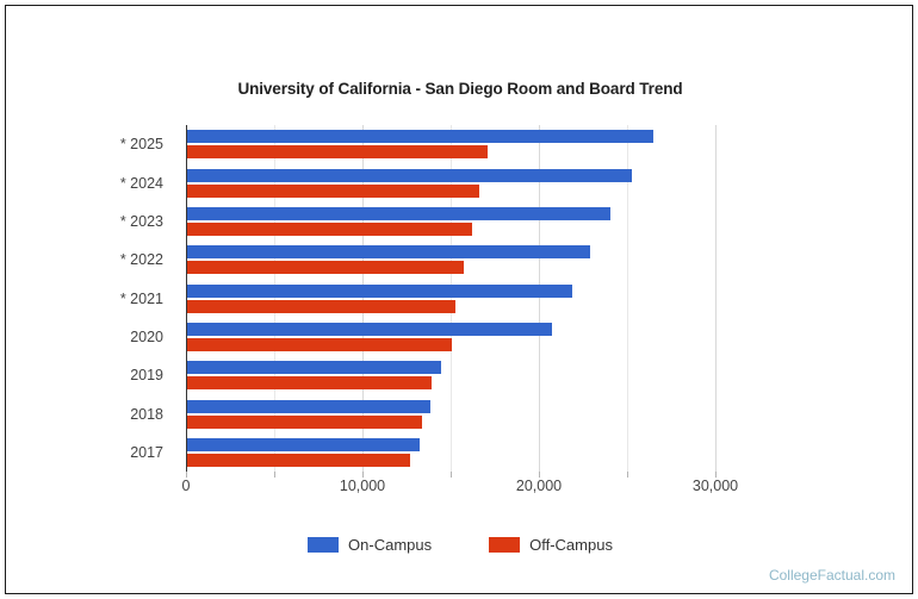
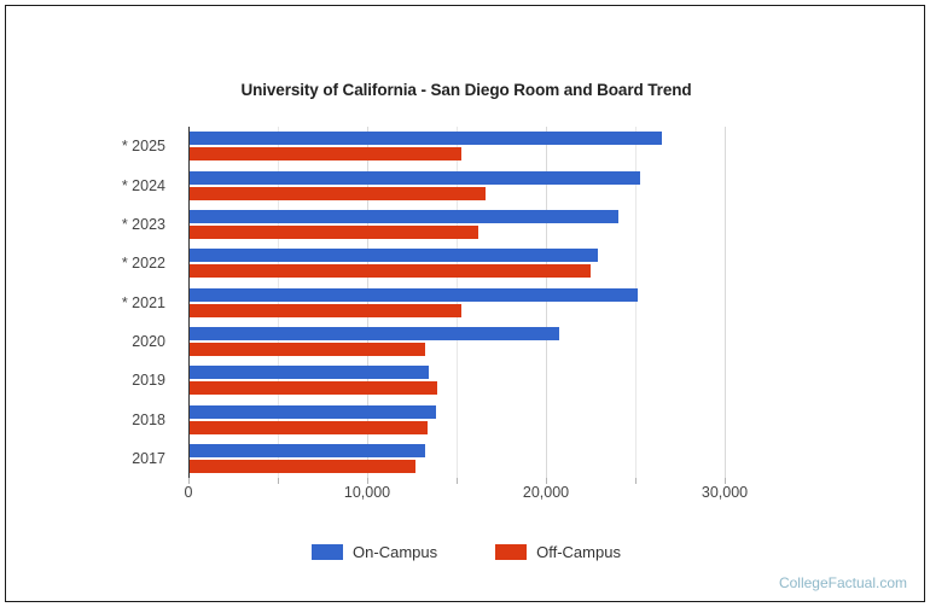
Off-Campus/* 2025: 17000 -> 15200
Off-Campus/* 2022: 15700 -> 22400
On-Campus/* 2021: 21800 -> 25100
Off-Campus/2020: 15000 -> 13200
On-Campus/2019: 14400 -> 13400
